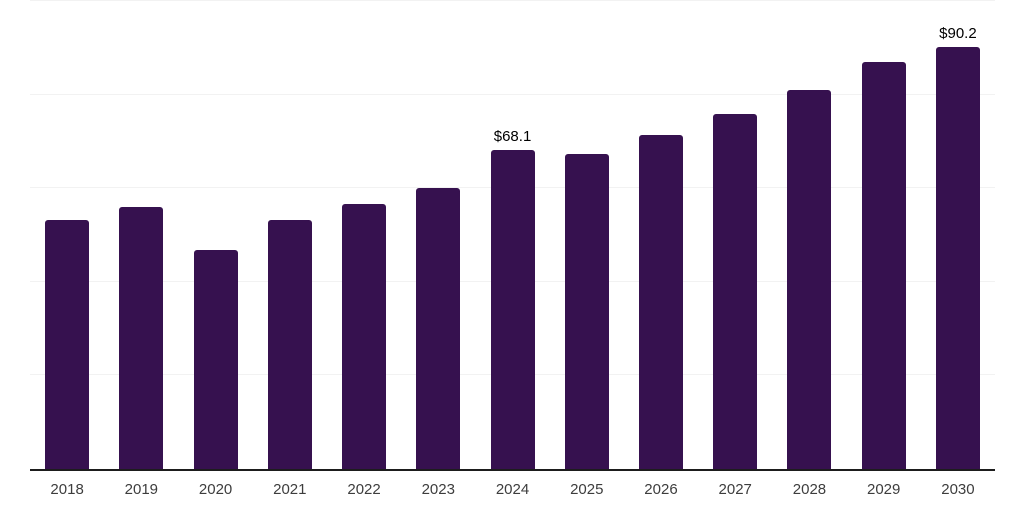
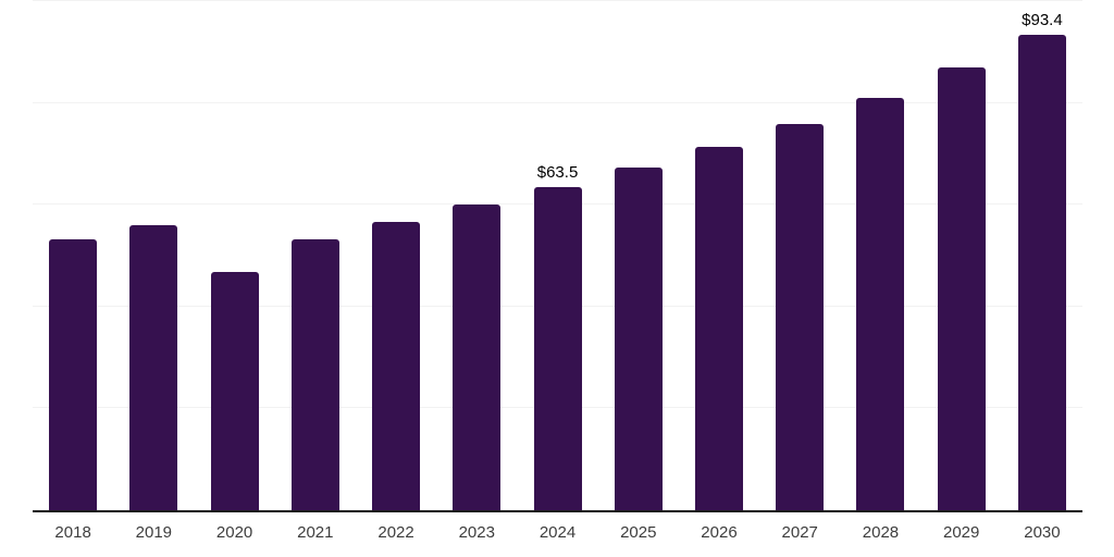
2024: $68.1 -> $63.5
2030: $90.2 -> $93.4
